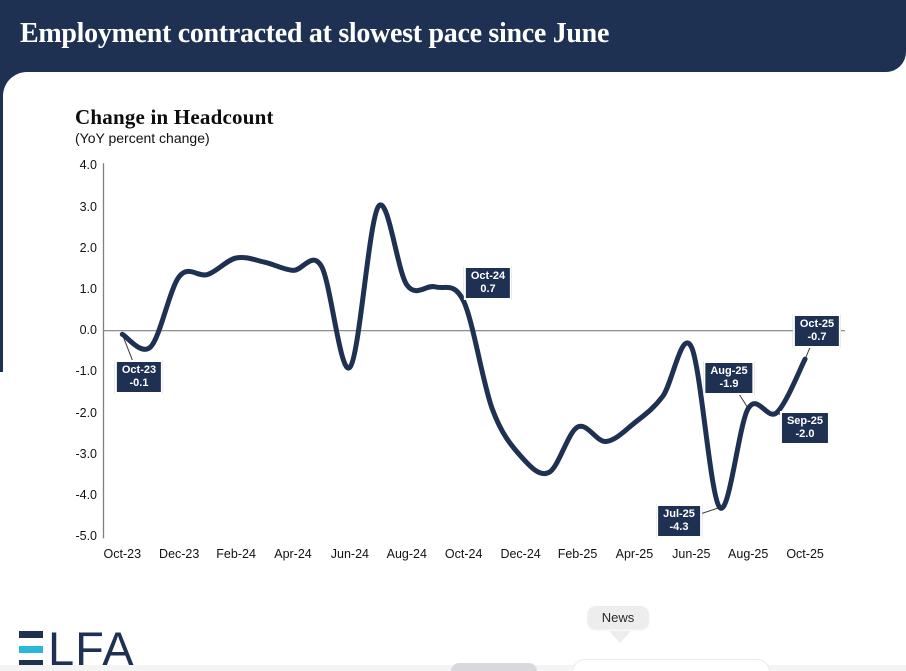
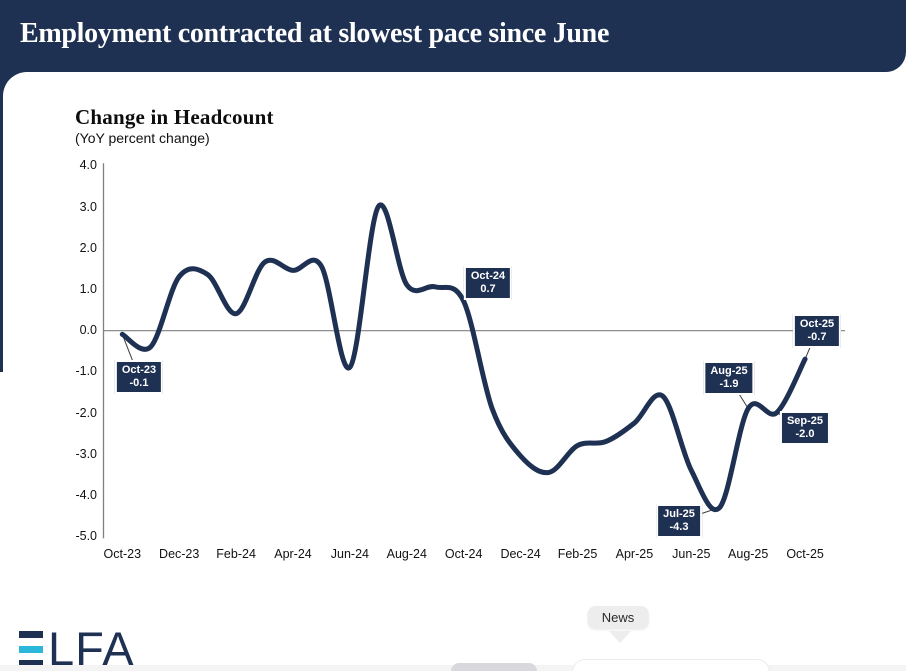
Feb-24: 1.8 -> 0.4
Feb-25: -2.4 -> -2.8
Jun-25: -0.4 -> -3.4
